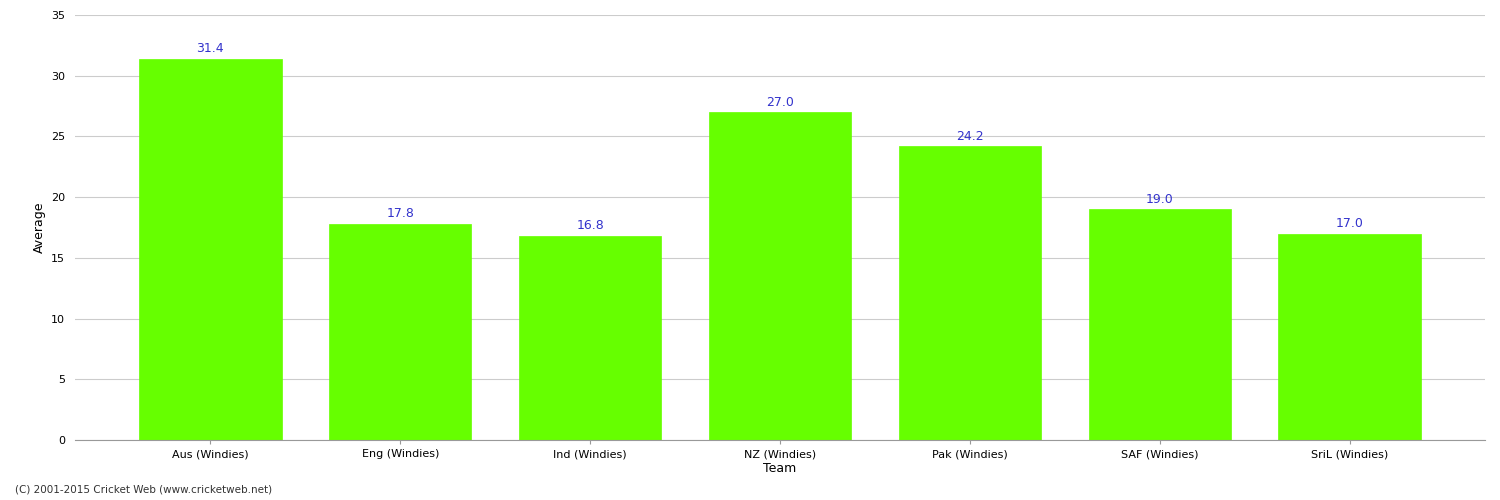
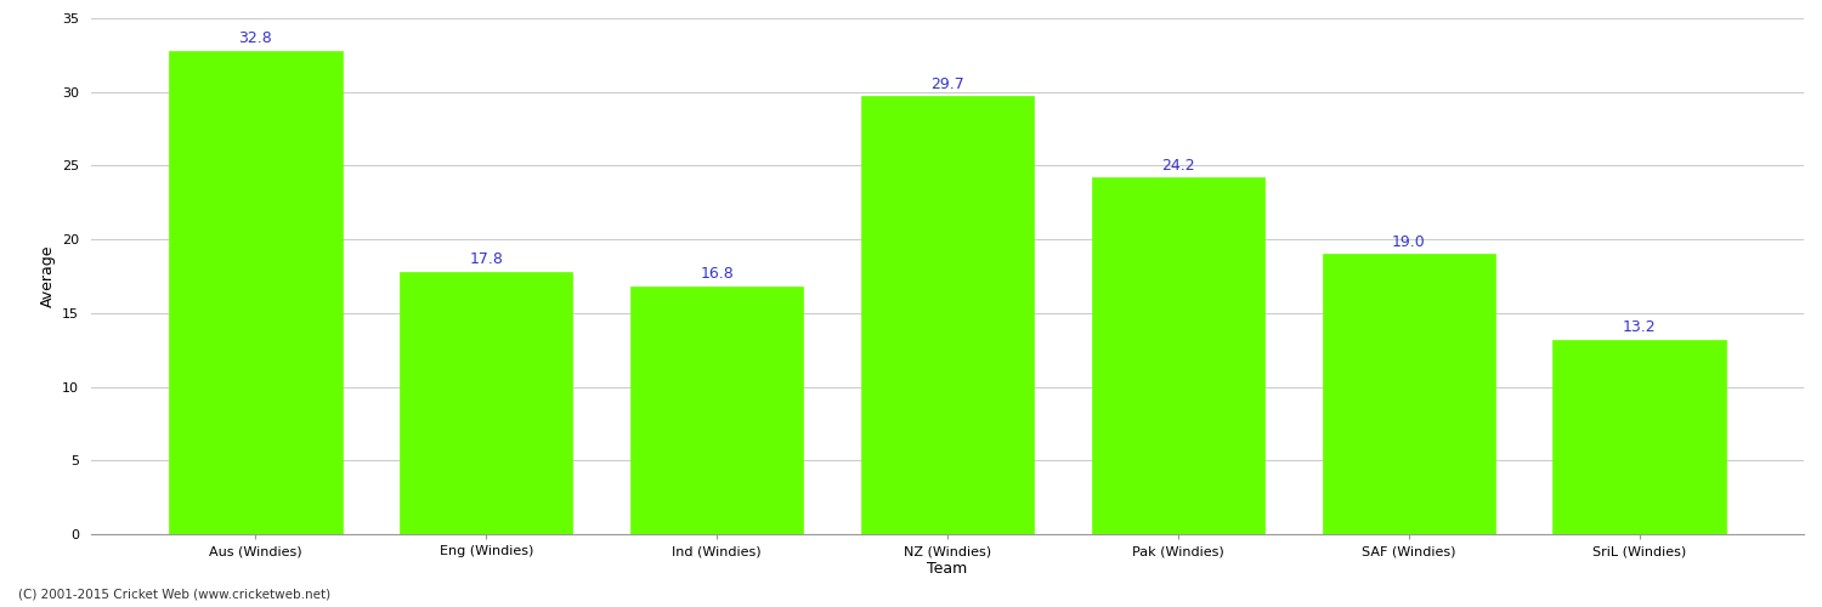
Aus (Windies): 31.4 -> 32.8
NZ (Windies): 27.0 -> 29.7
SriL (Windies): 17.0 -> 13.2
